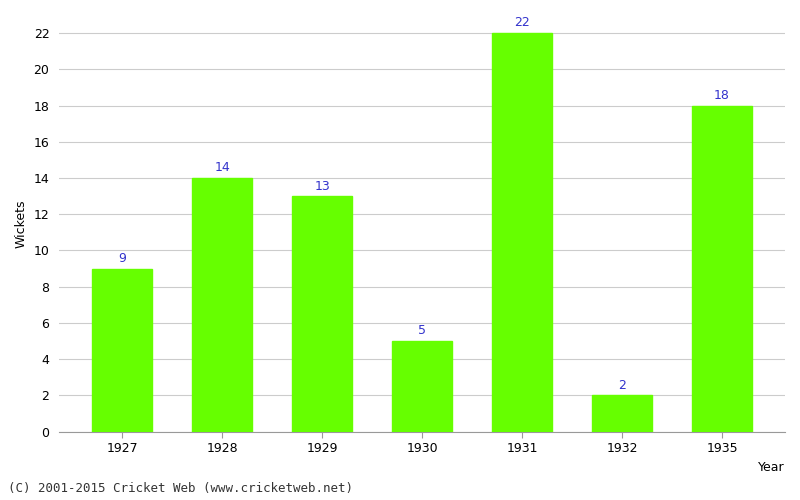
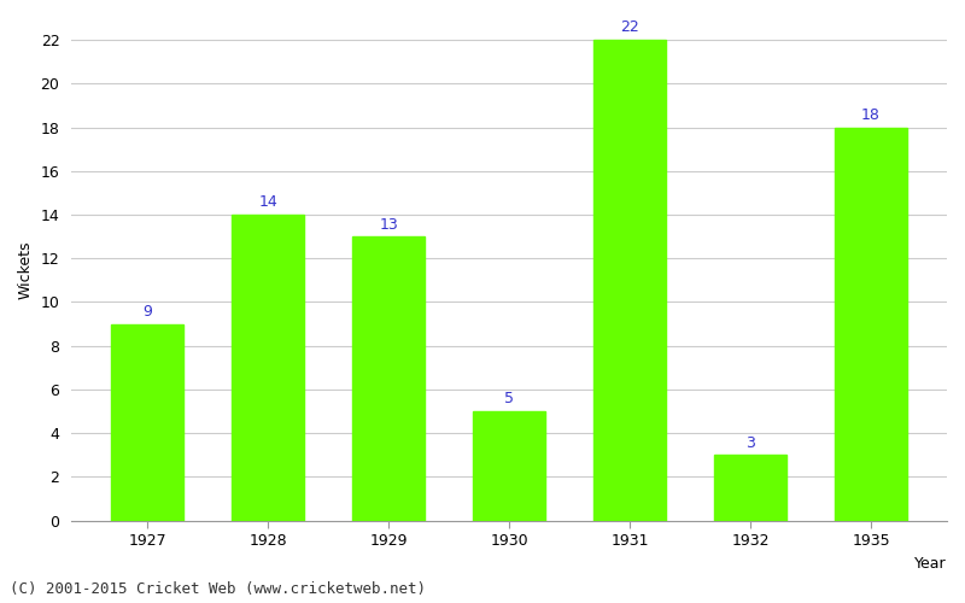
1932: 2 -> 3
